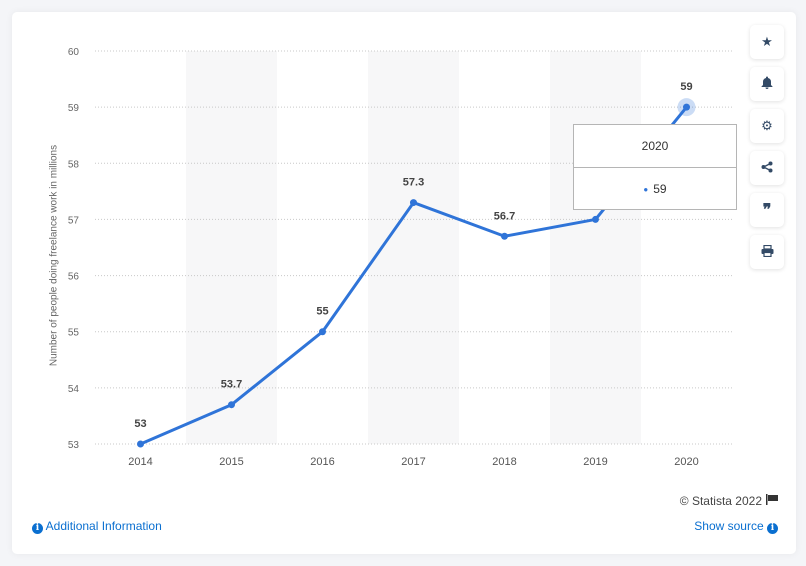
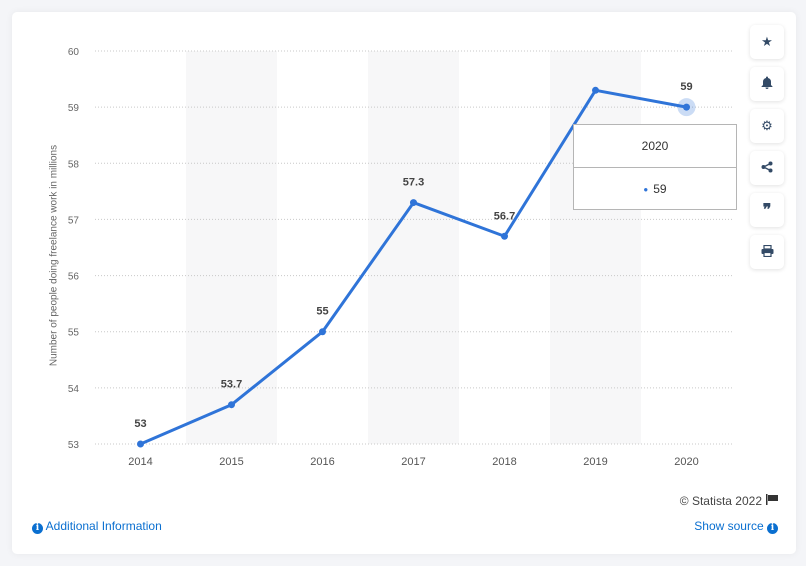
2019: 57.0 -> 59.3
